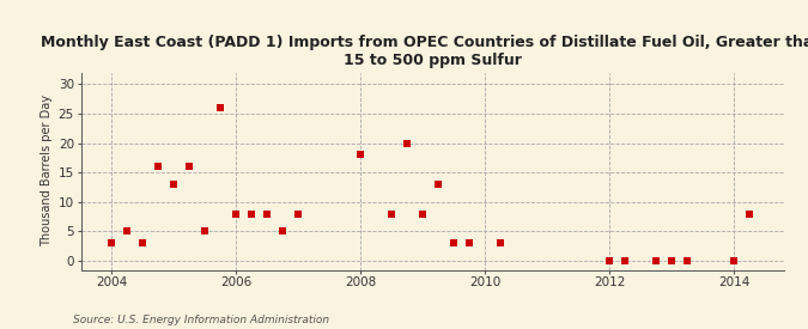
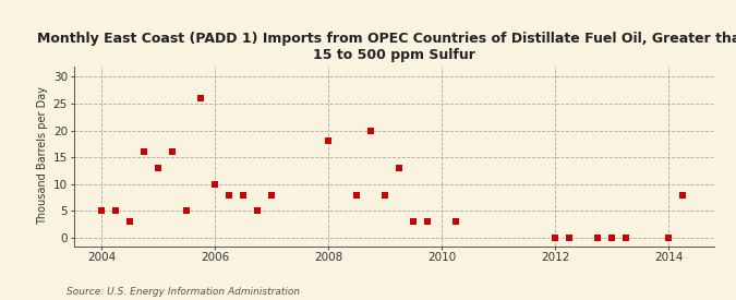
2004: 3 -> 5
2006: 8 -> 10
